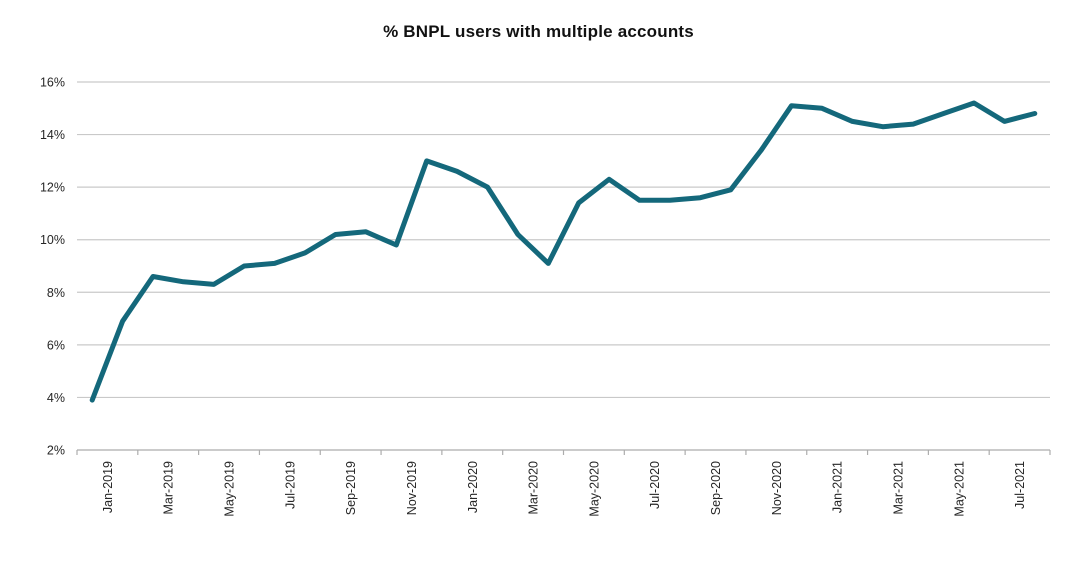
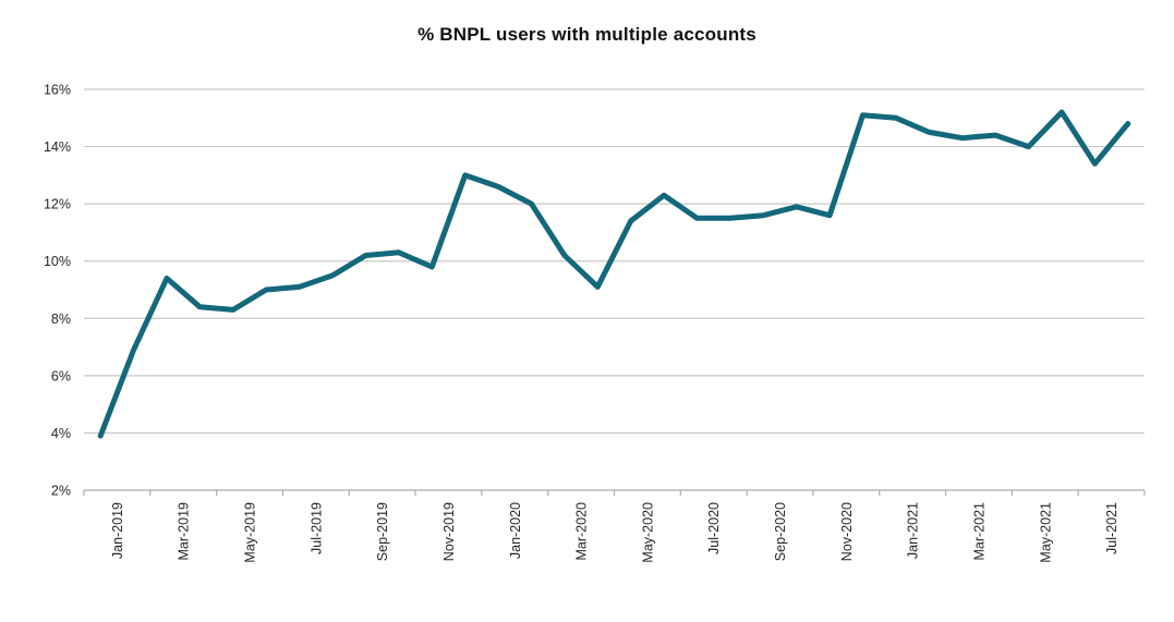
Mar-2019: 8.6% -> 9.4%
Nov-2020: 13.4% -> 11.6%
May-2021: 14.8% -> 14.0%
Jul-2021: 14.5% -> 13.4%
